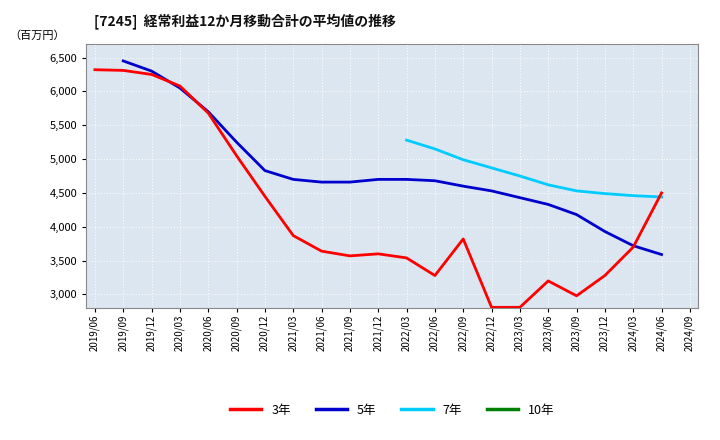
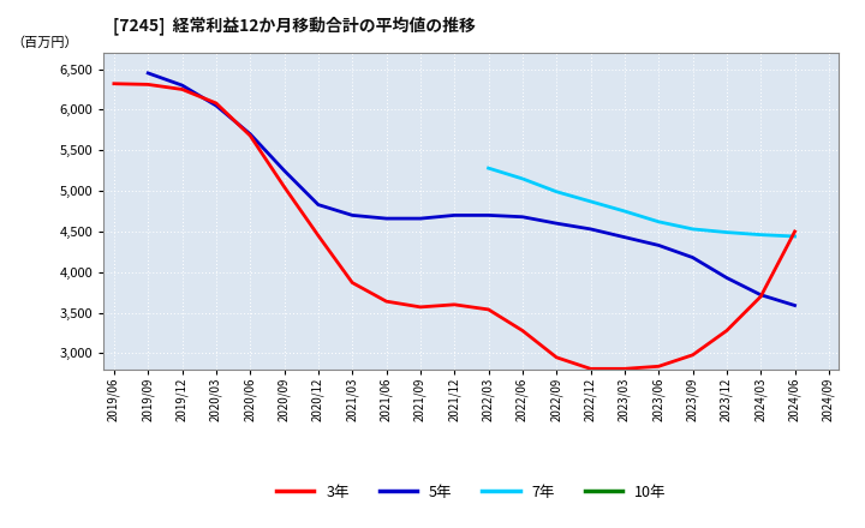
3年/2022/09: 3,820 -> 2,950
3年/2023/06: 3,200 -> 2,840
